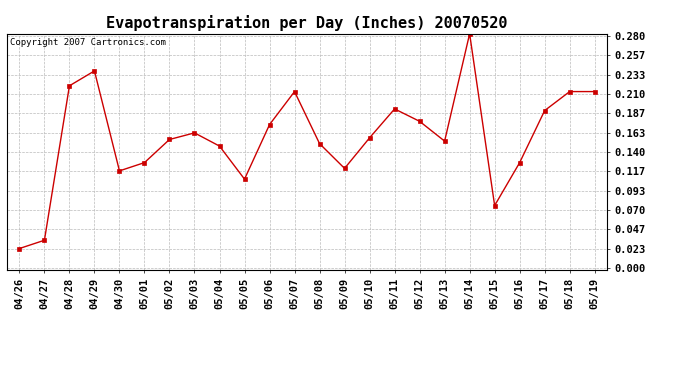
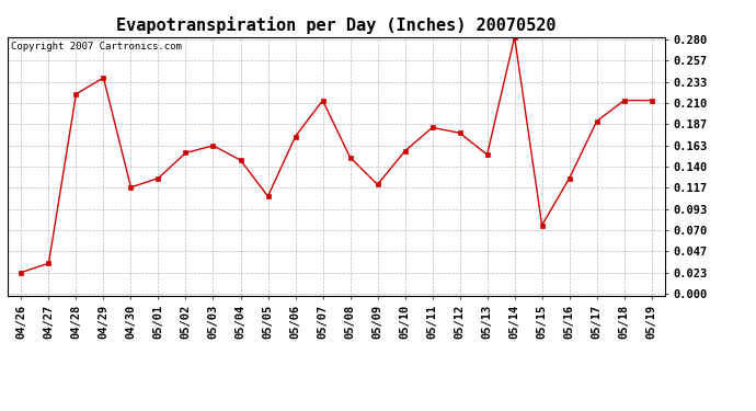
05/11: 0.192 -> 0.183
